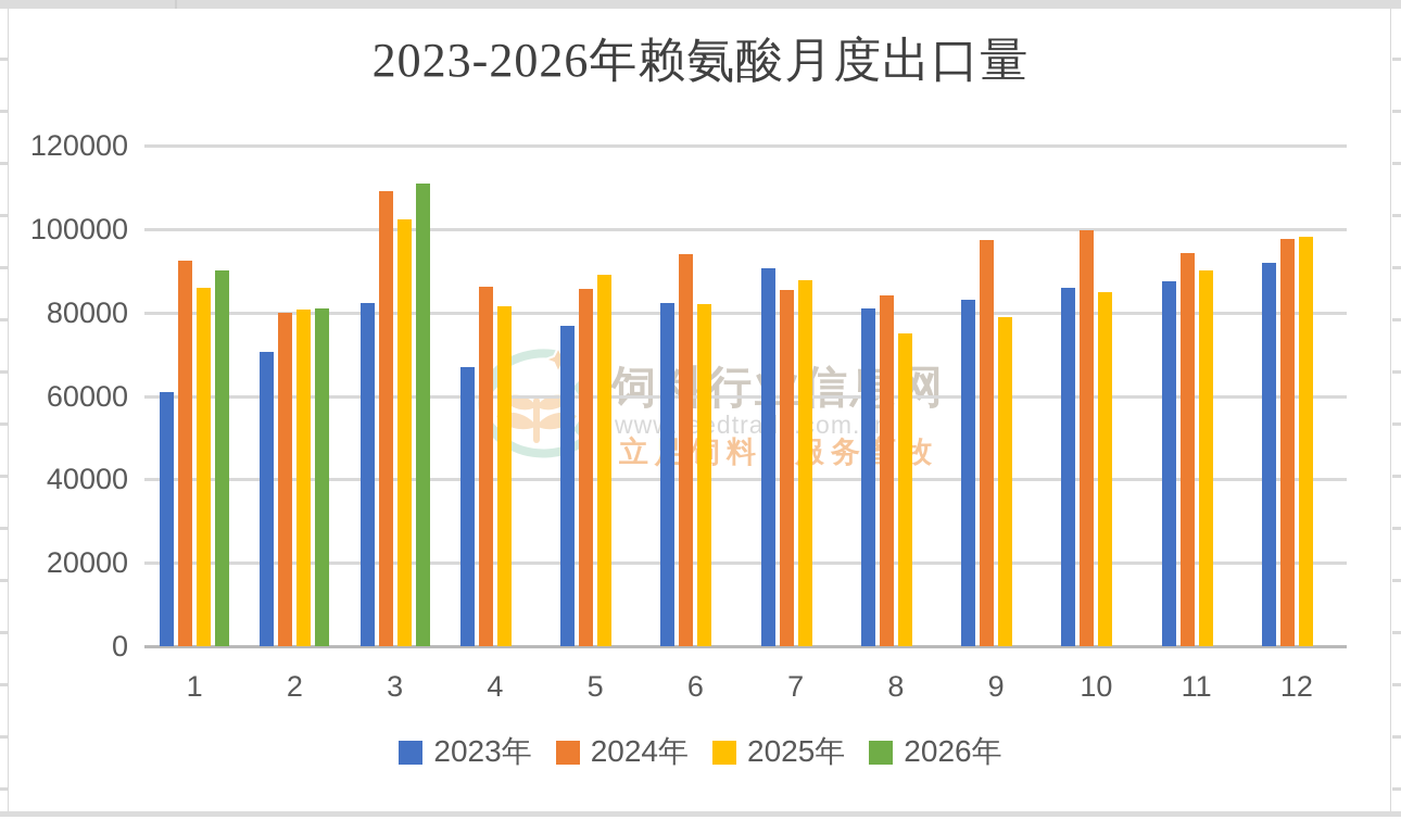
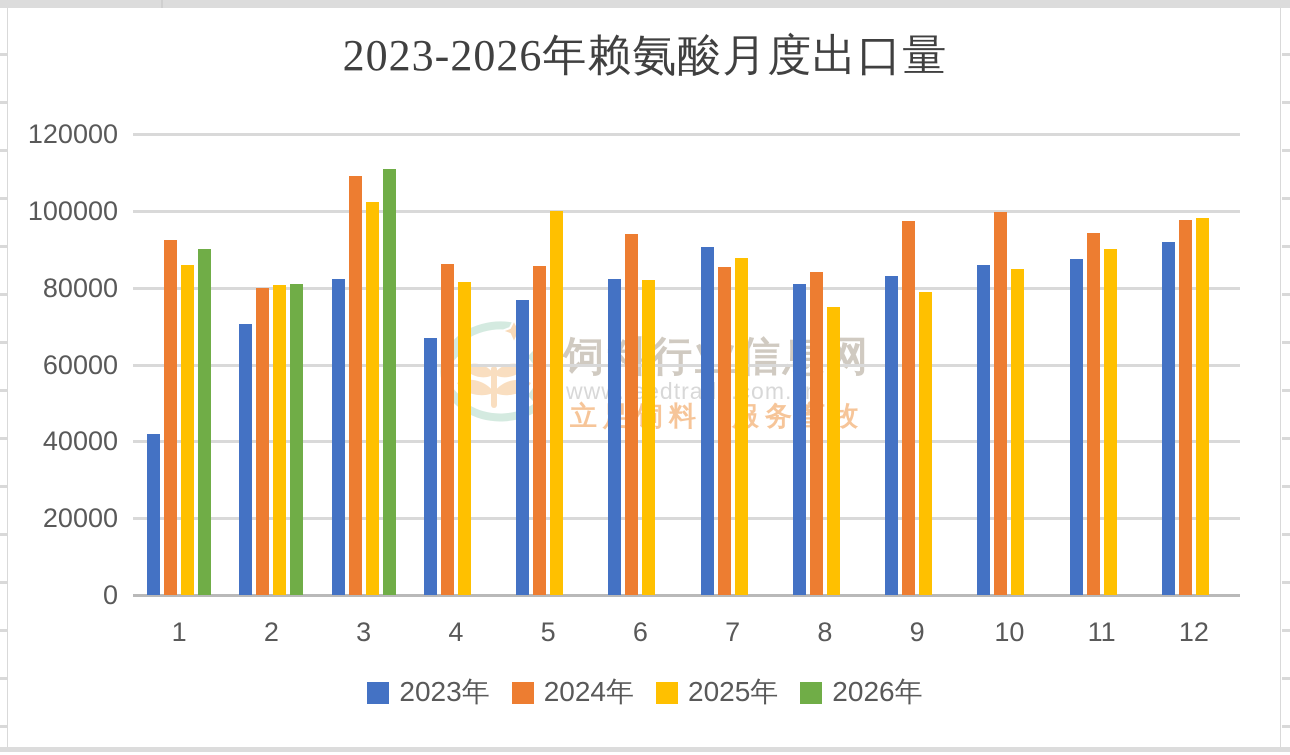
2023年/1: 61000 -> 42000
2025年/5: 89000 -> 100000
